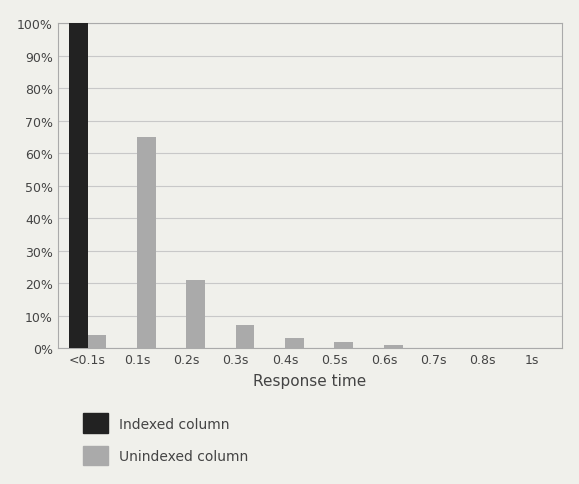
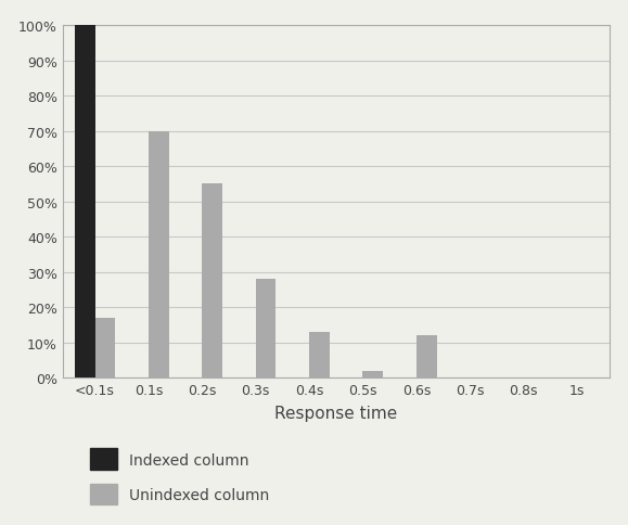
Unindexed column/<0.1s: 4% -> 17%
Unindexed column/0.1s: 65% -> 70%
Unindexed column/0.2s: 21% -> 55%
Unindexed column/0.3s: 7% -> 28%
Unindexed column/0.4s: 3% -> 13%
Unindexed column/0.6s: 1% -> 12%
